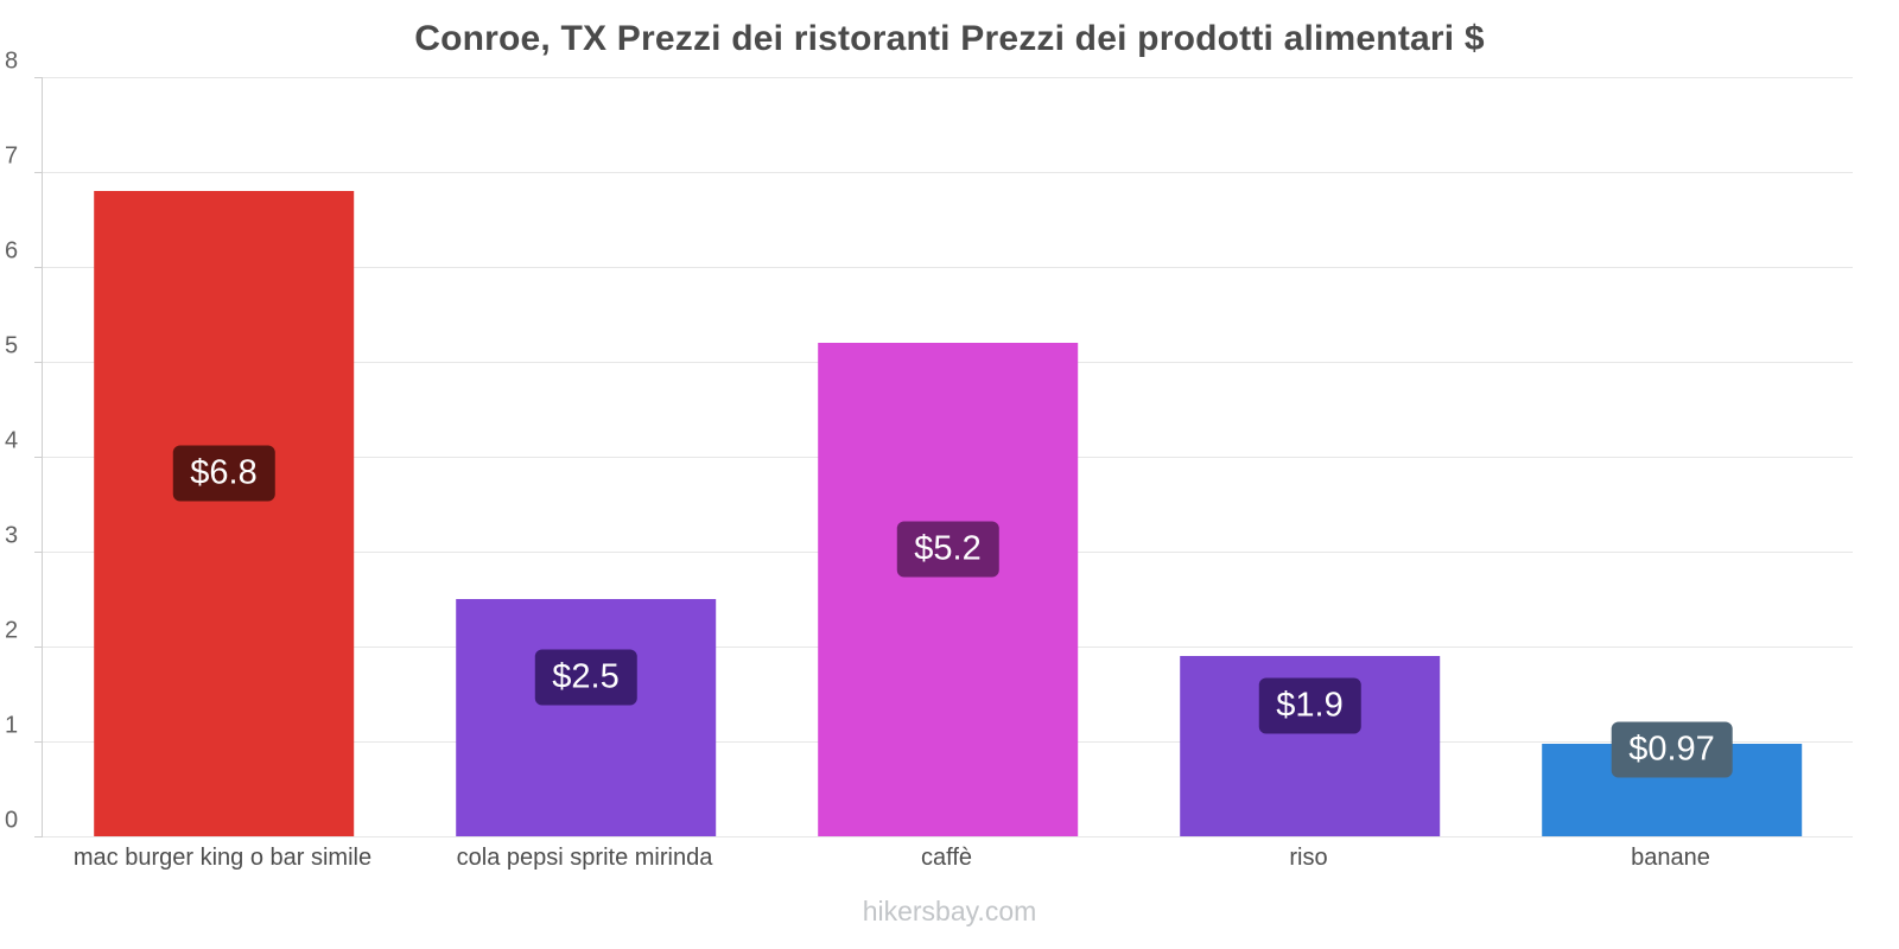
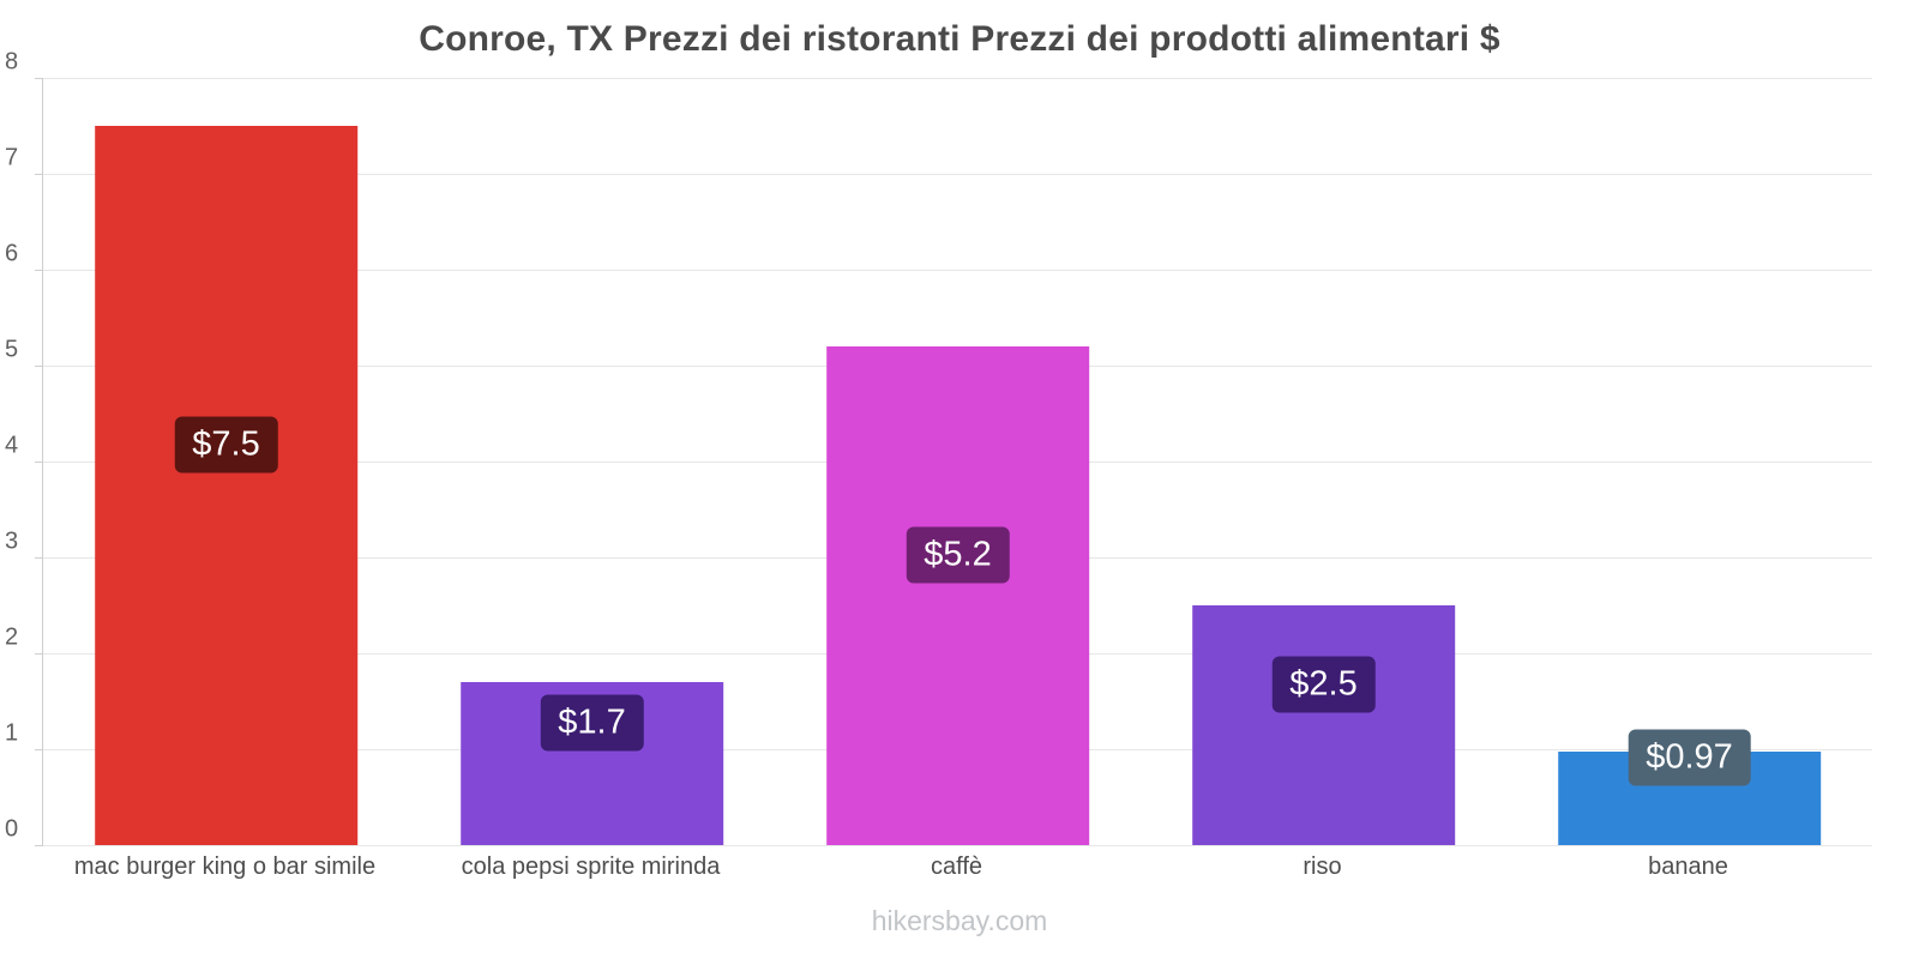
mac burger king o bar simile: $6.8 -> $7.5
cola pepsi sprite mirinda: $2.5 -> $1.7
riso: $1.9 -> $2.5
